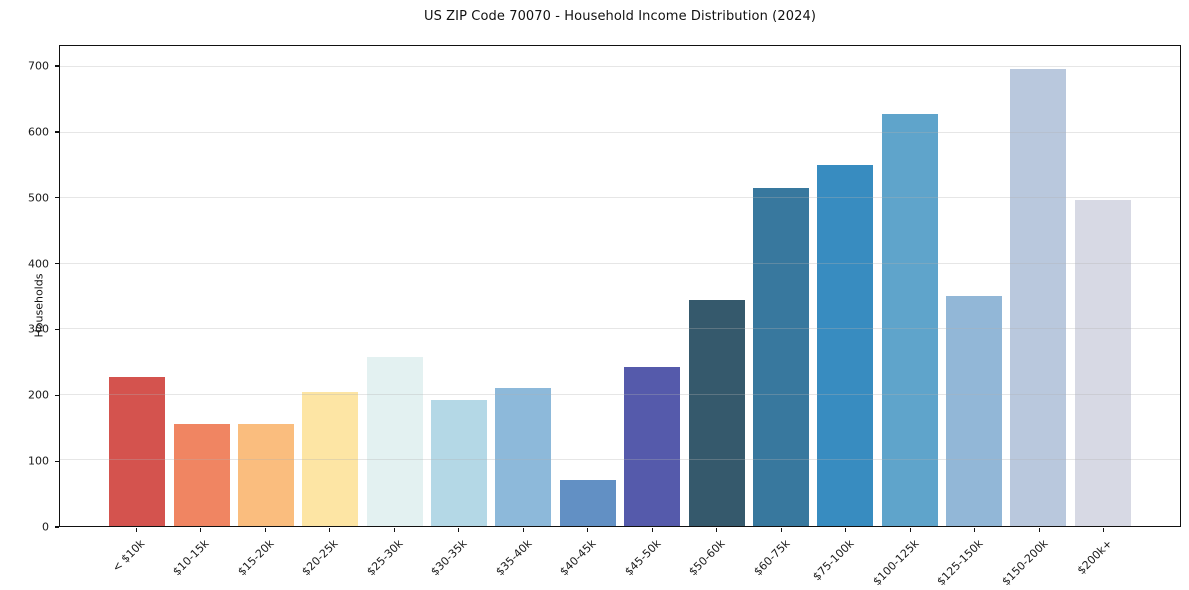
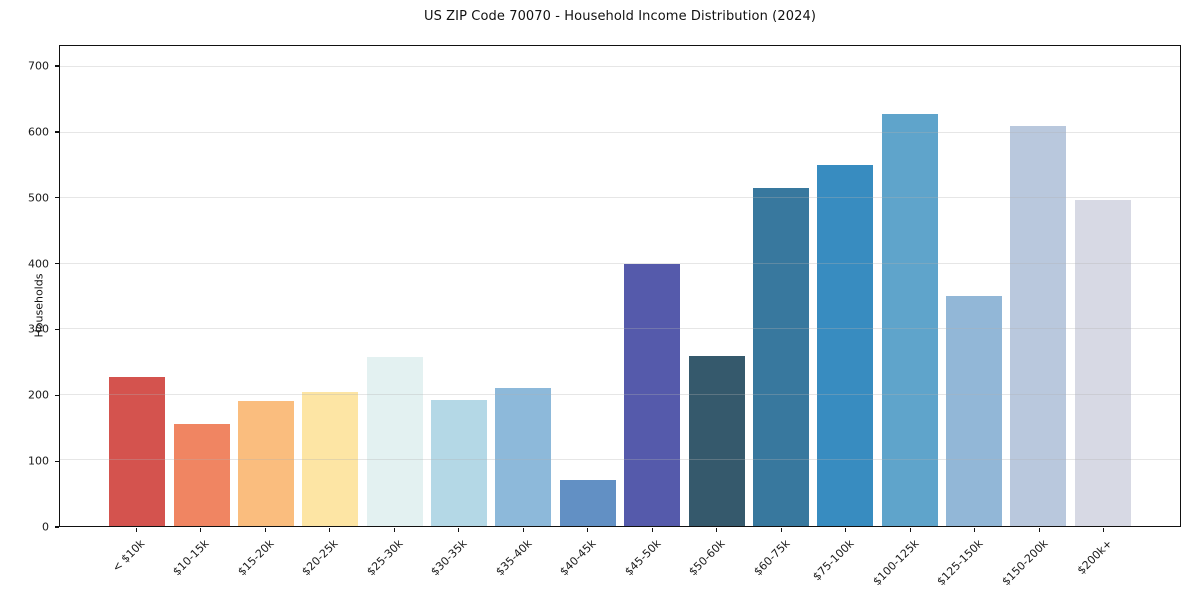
$15-20k: 160 -> 190
$45-50k: 240 -> 400
$50-60k: 340 -> 260
$150-200k: 700 -> 610
